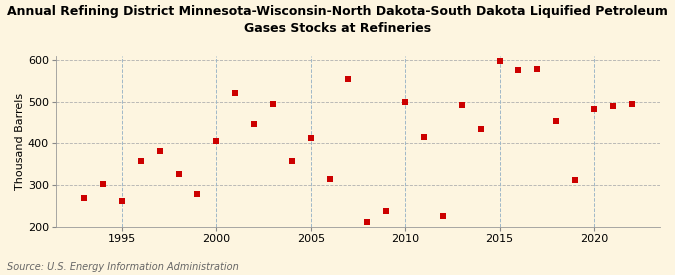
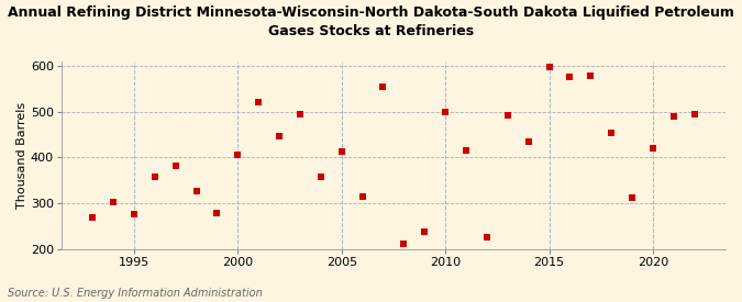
1995: 262 -> 275
2020: 483 -> 420
